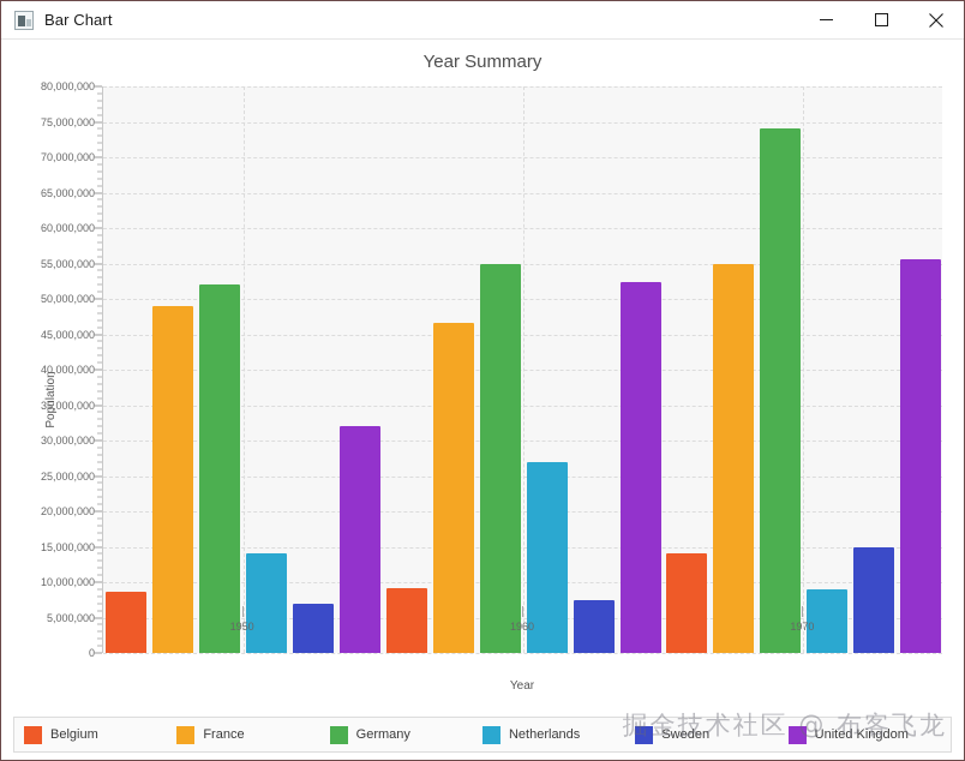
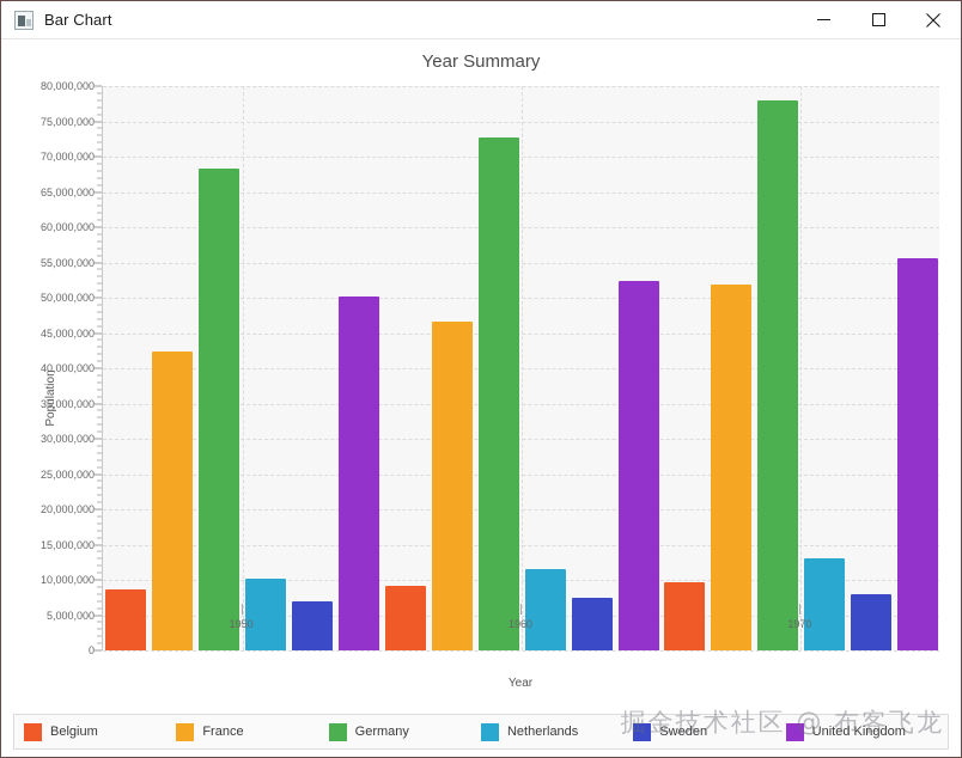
France/1950: 49000000 -> 42000000
Germany/1950: 52000000 -> 68000000
Netherlands/1950: 14000000 -> 10000000
United Kingdom/1950: 32000000 -> 50000000
Germany/1960: 55000000 -> 73000000
Netherlands/1960: 27000000 -> 12000000
Belgium/1970: 14000000 -> 10000000
France/1970: 55000000 -> 52000000
Germany/1970: 74000000 -> 78000000
Netherlands/1970: 9000000 -> 13000000
Sweden/1970: 15000000 -> 8000000
